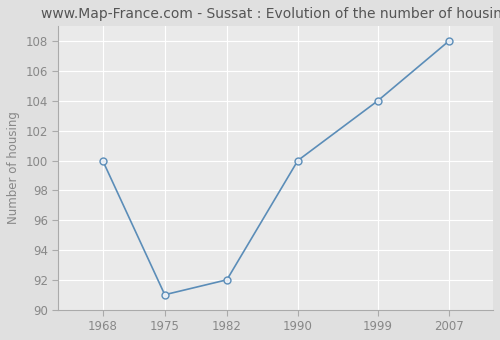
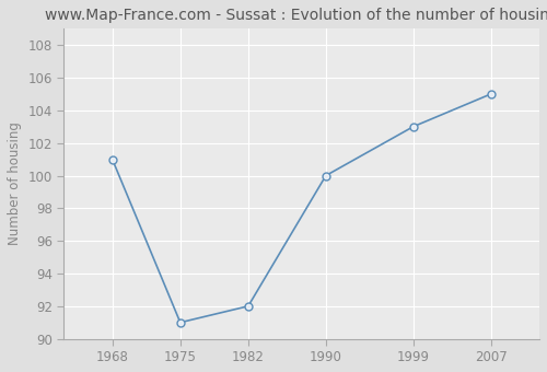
1968: 100 -> 101
1999: 104 -> 103
2007: 108 -> 105
